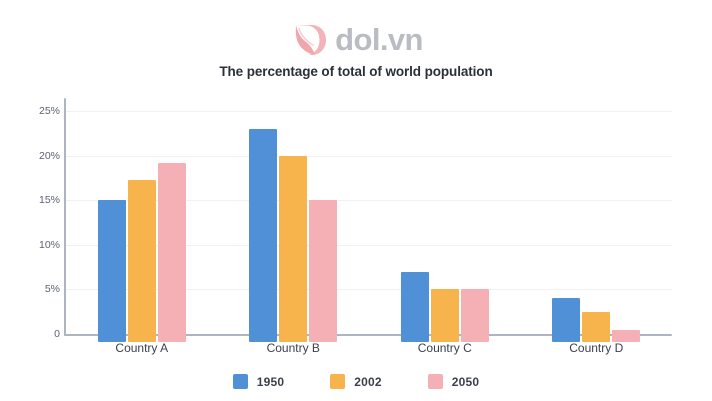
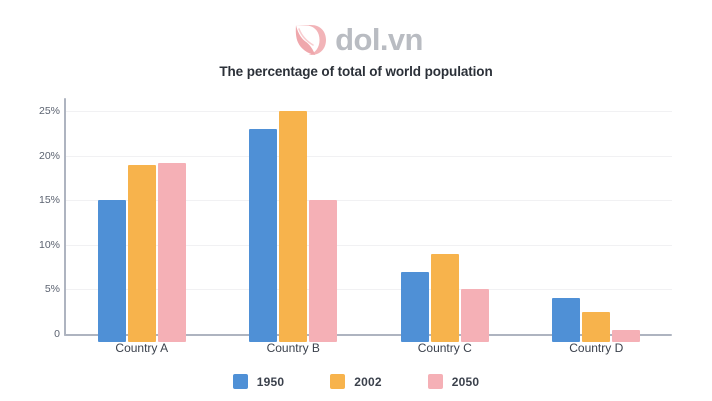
2002/Country A: 17% -> 19%
2002/Country B: 20% -> 25%
2002/Country C: 5% -> 9%
